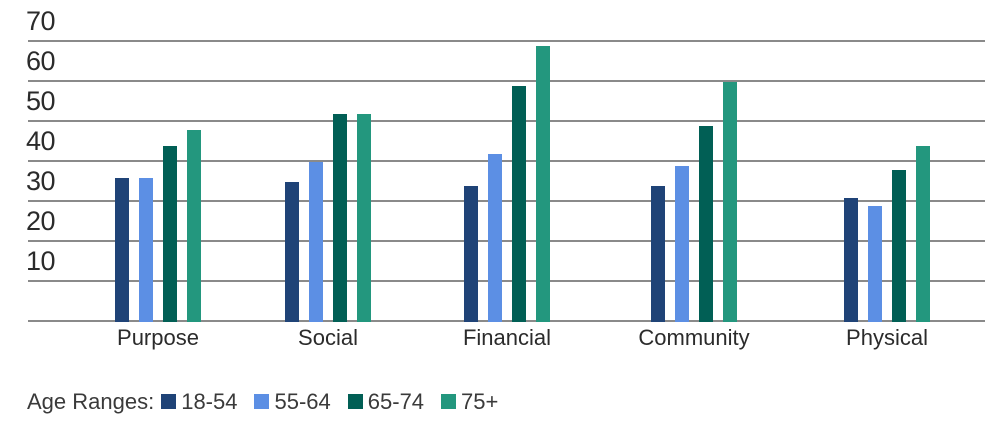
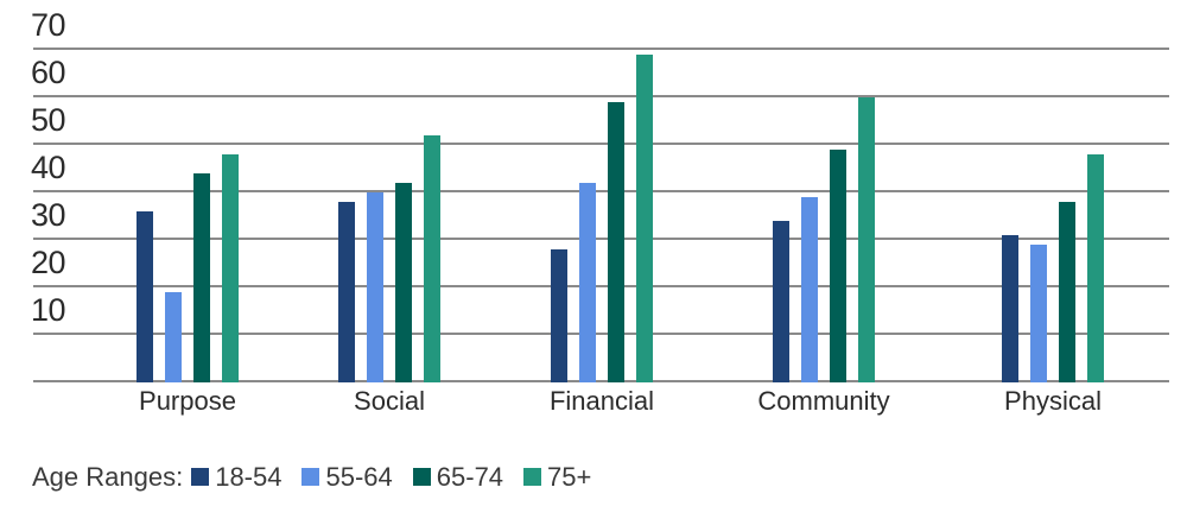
55-64/Purpose: 36 -> 19
18-54/Social: 35 -> 38
65-74/Social: 52 -> 42
18-54/Financial: 34 -> 28
75+/Physical: 44 -> 48
